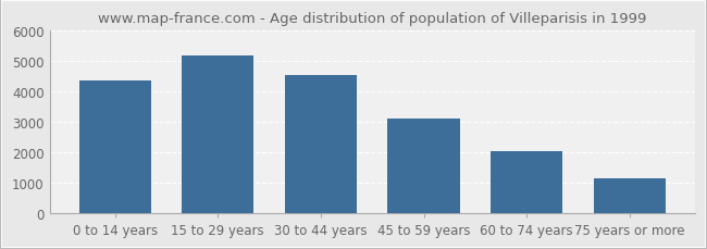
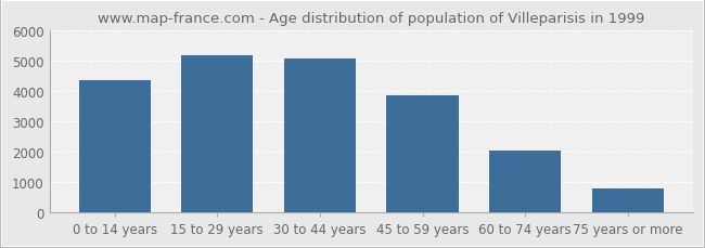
30 to 44 years: 4550 -> 5080
45 to 59 years: 3100 -> 3880
75 years or more: 1150 -> 780
